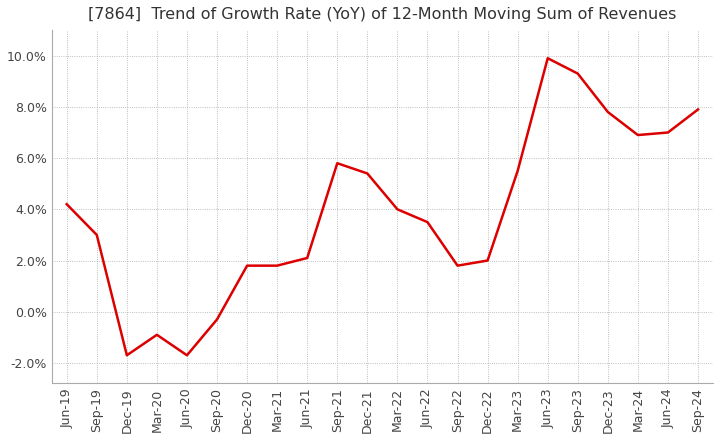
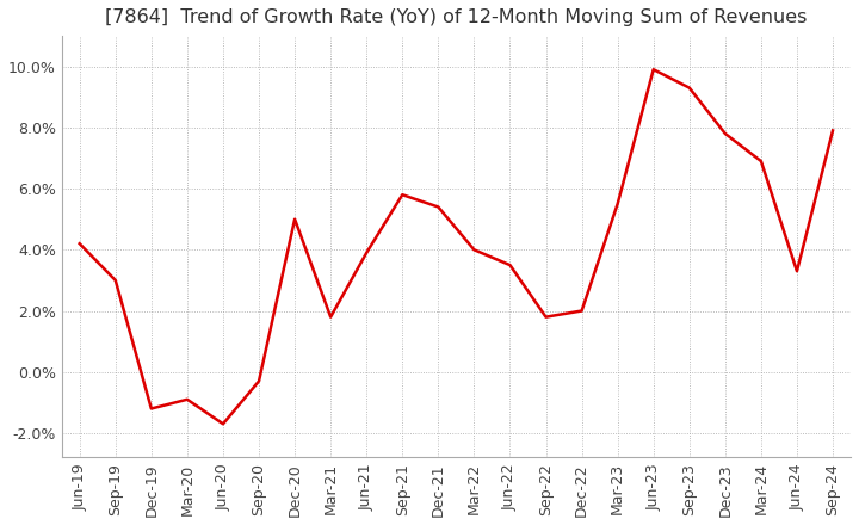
Dec-19: -1.7% -> -1.2%
Dec-20: 1.8% -> 5.0%
Jun-21: 2.1% -> 3.9%
Jun-24: 7.0% -> 3.3%
